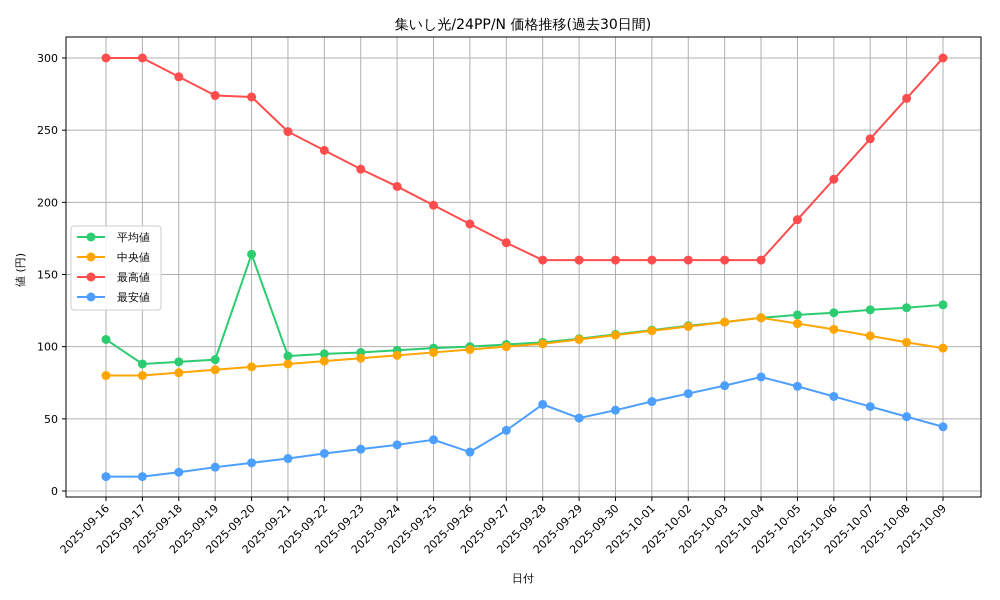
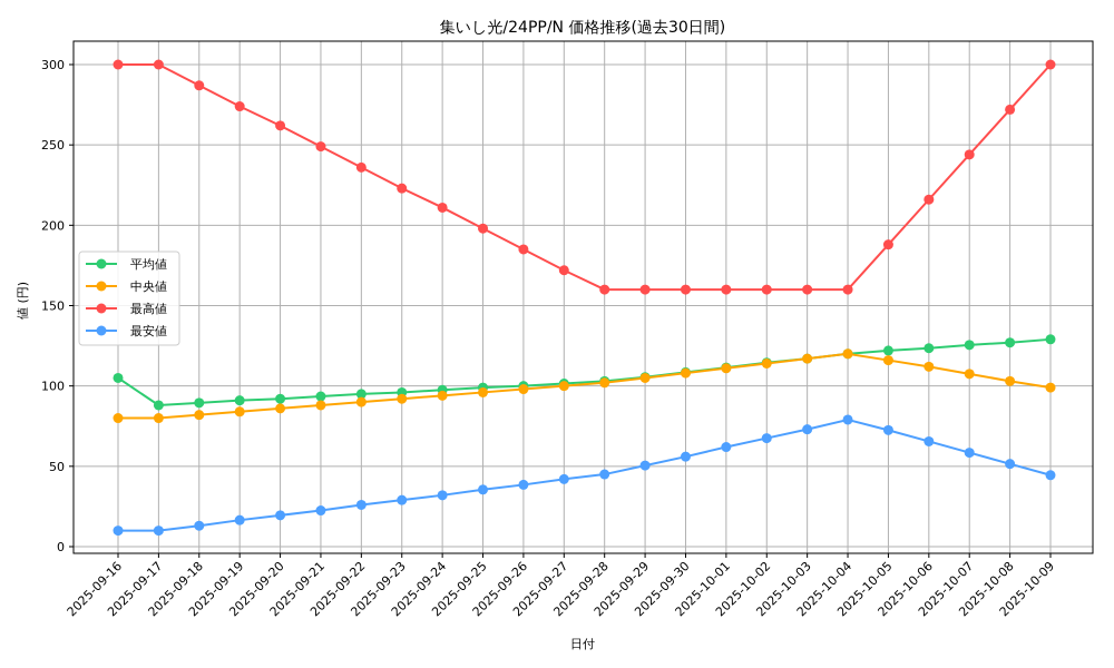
平均値/2025-09-20: 164 -> 92
最高値/2025-09-20: 273 -> 262
最安値/2025-09-26: 27 -> 38
最安値/2025-09-28: 60 -> 45
